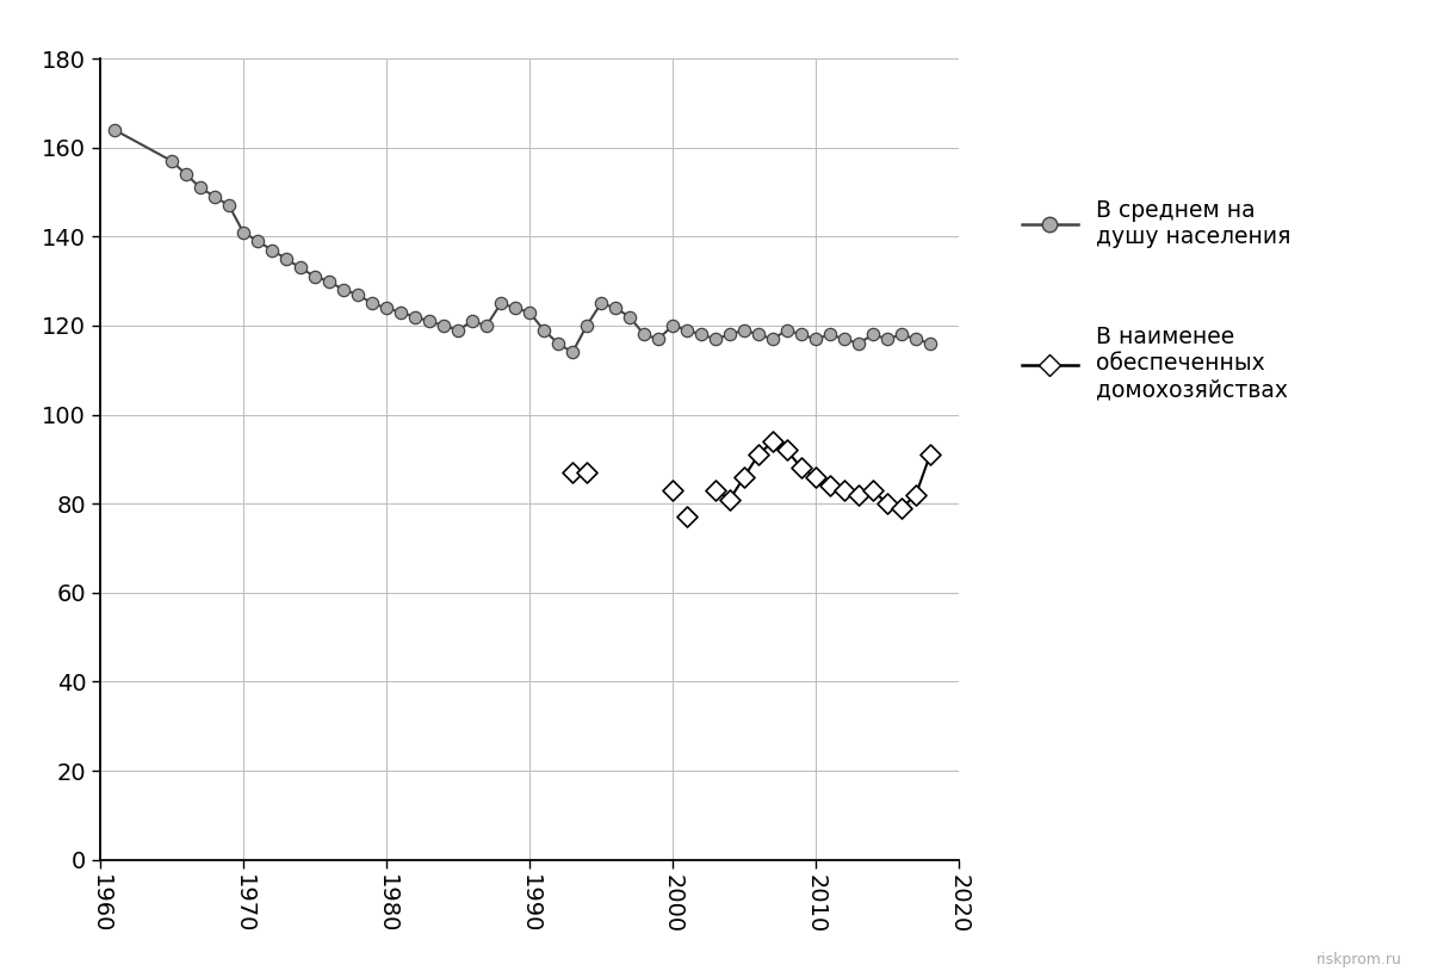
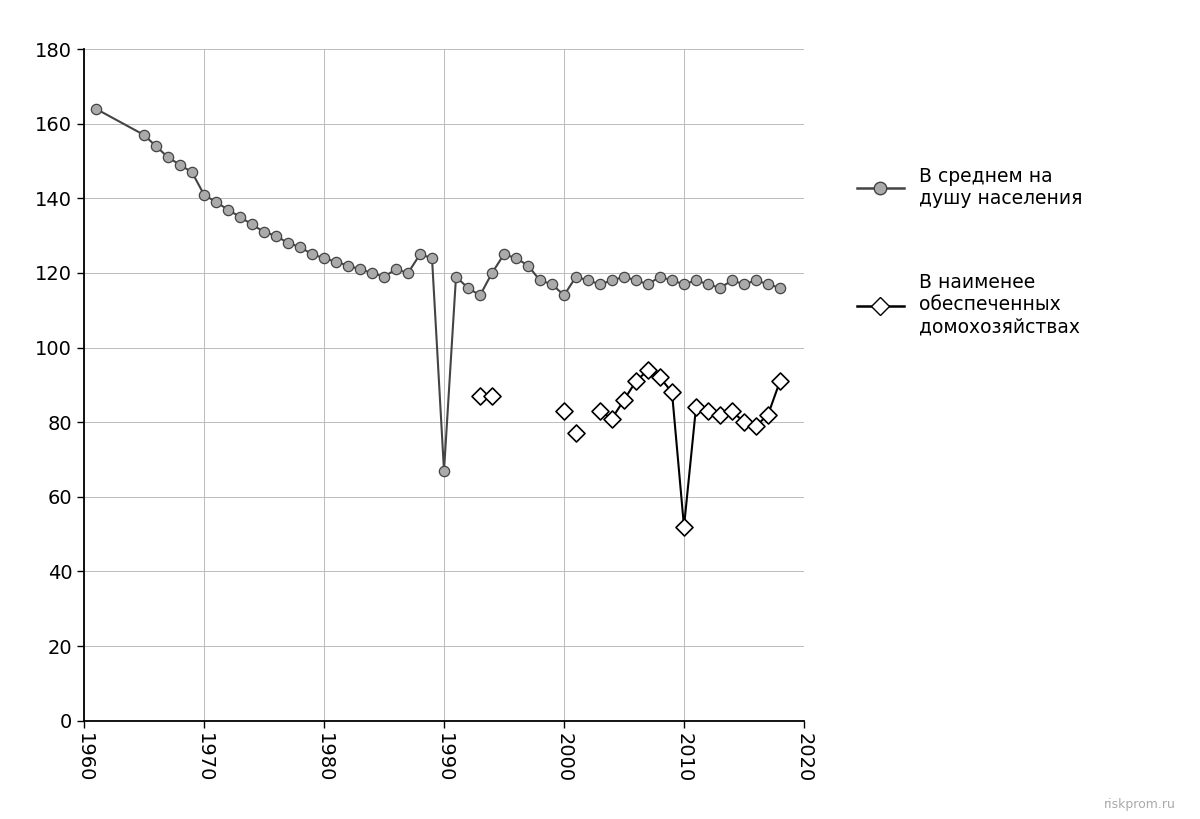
В среднем на душу населения/1990: 123 -> 67
В среднем на душу населения/2000: 120 -> 114
В наименее обеспеченных домохозяйствах/2010: 86 -> 52
